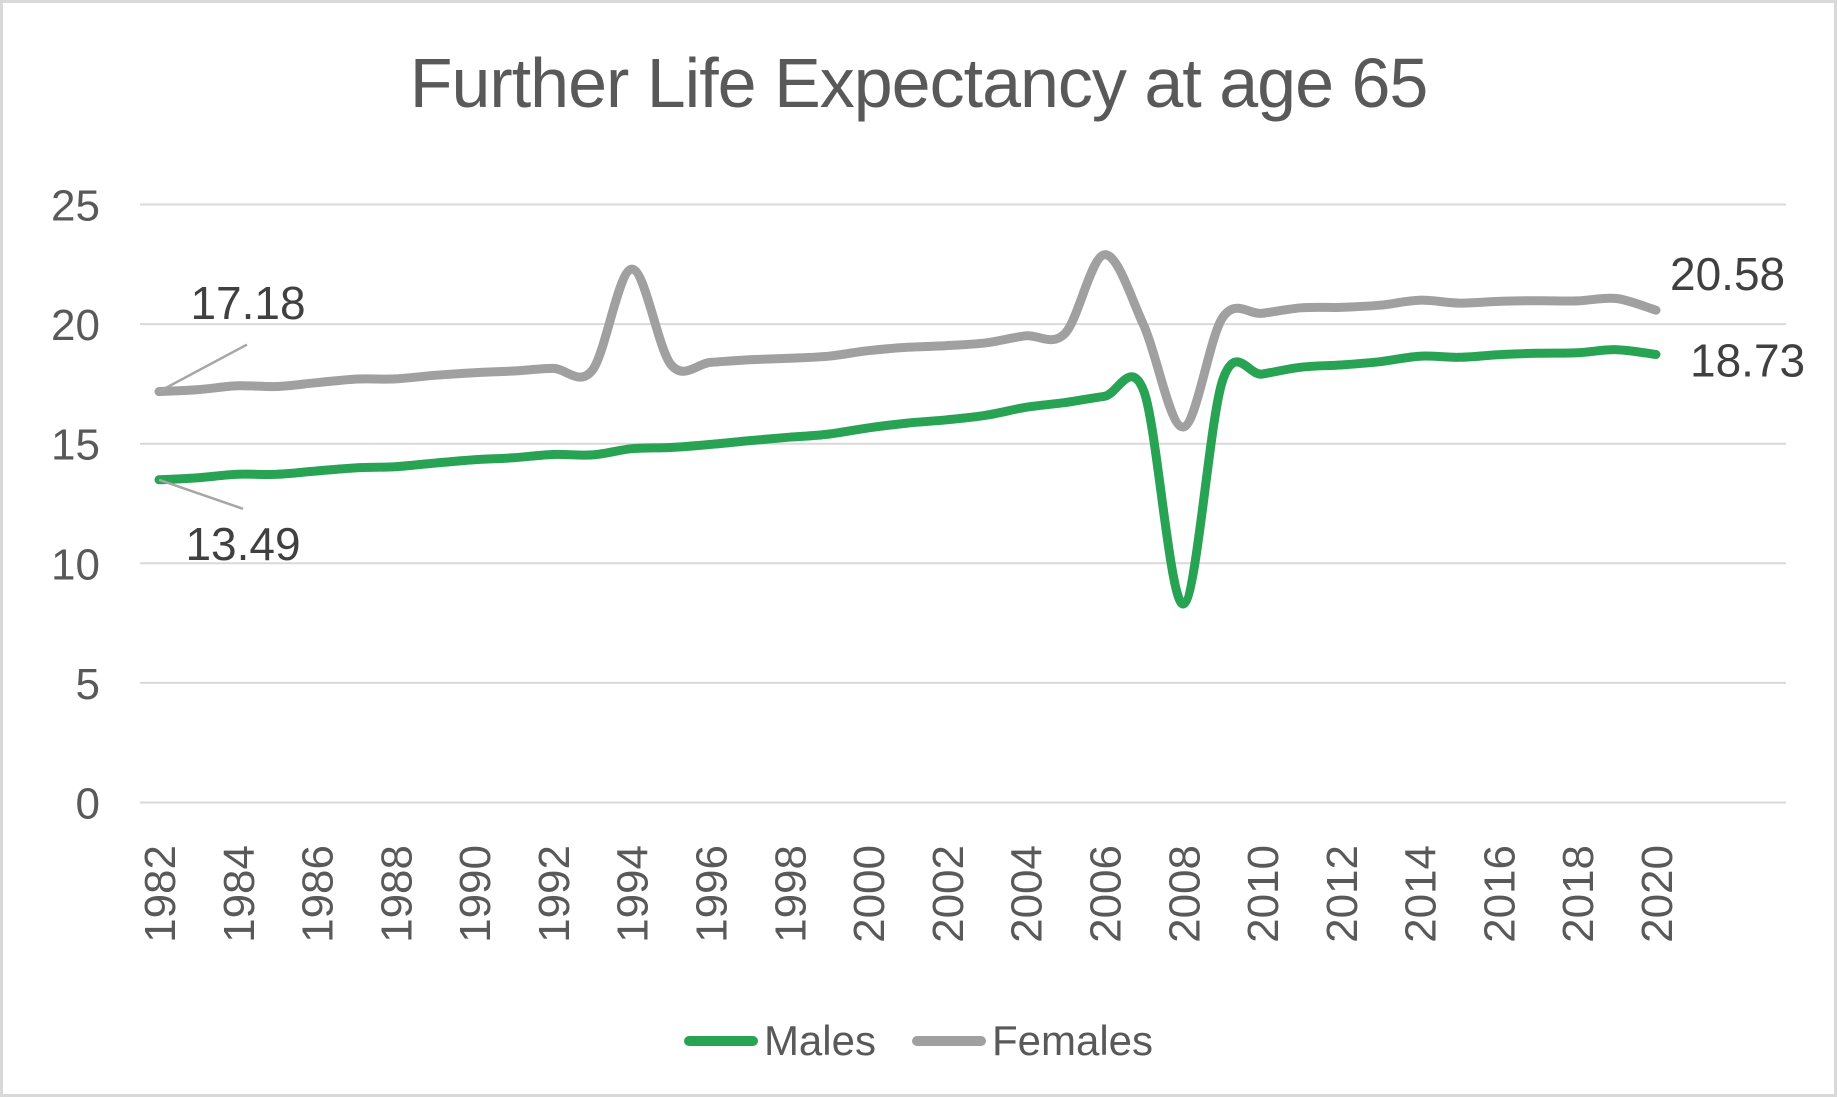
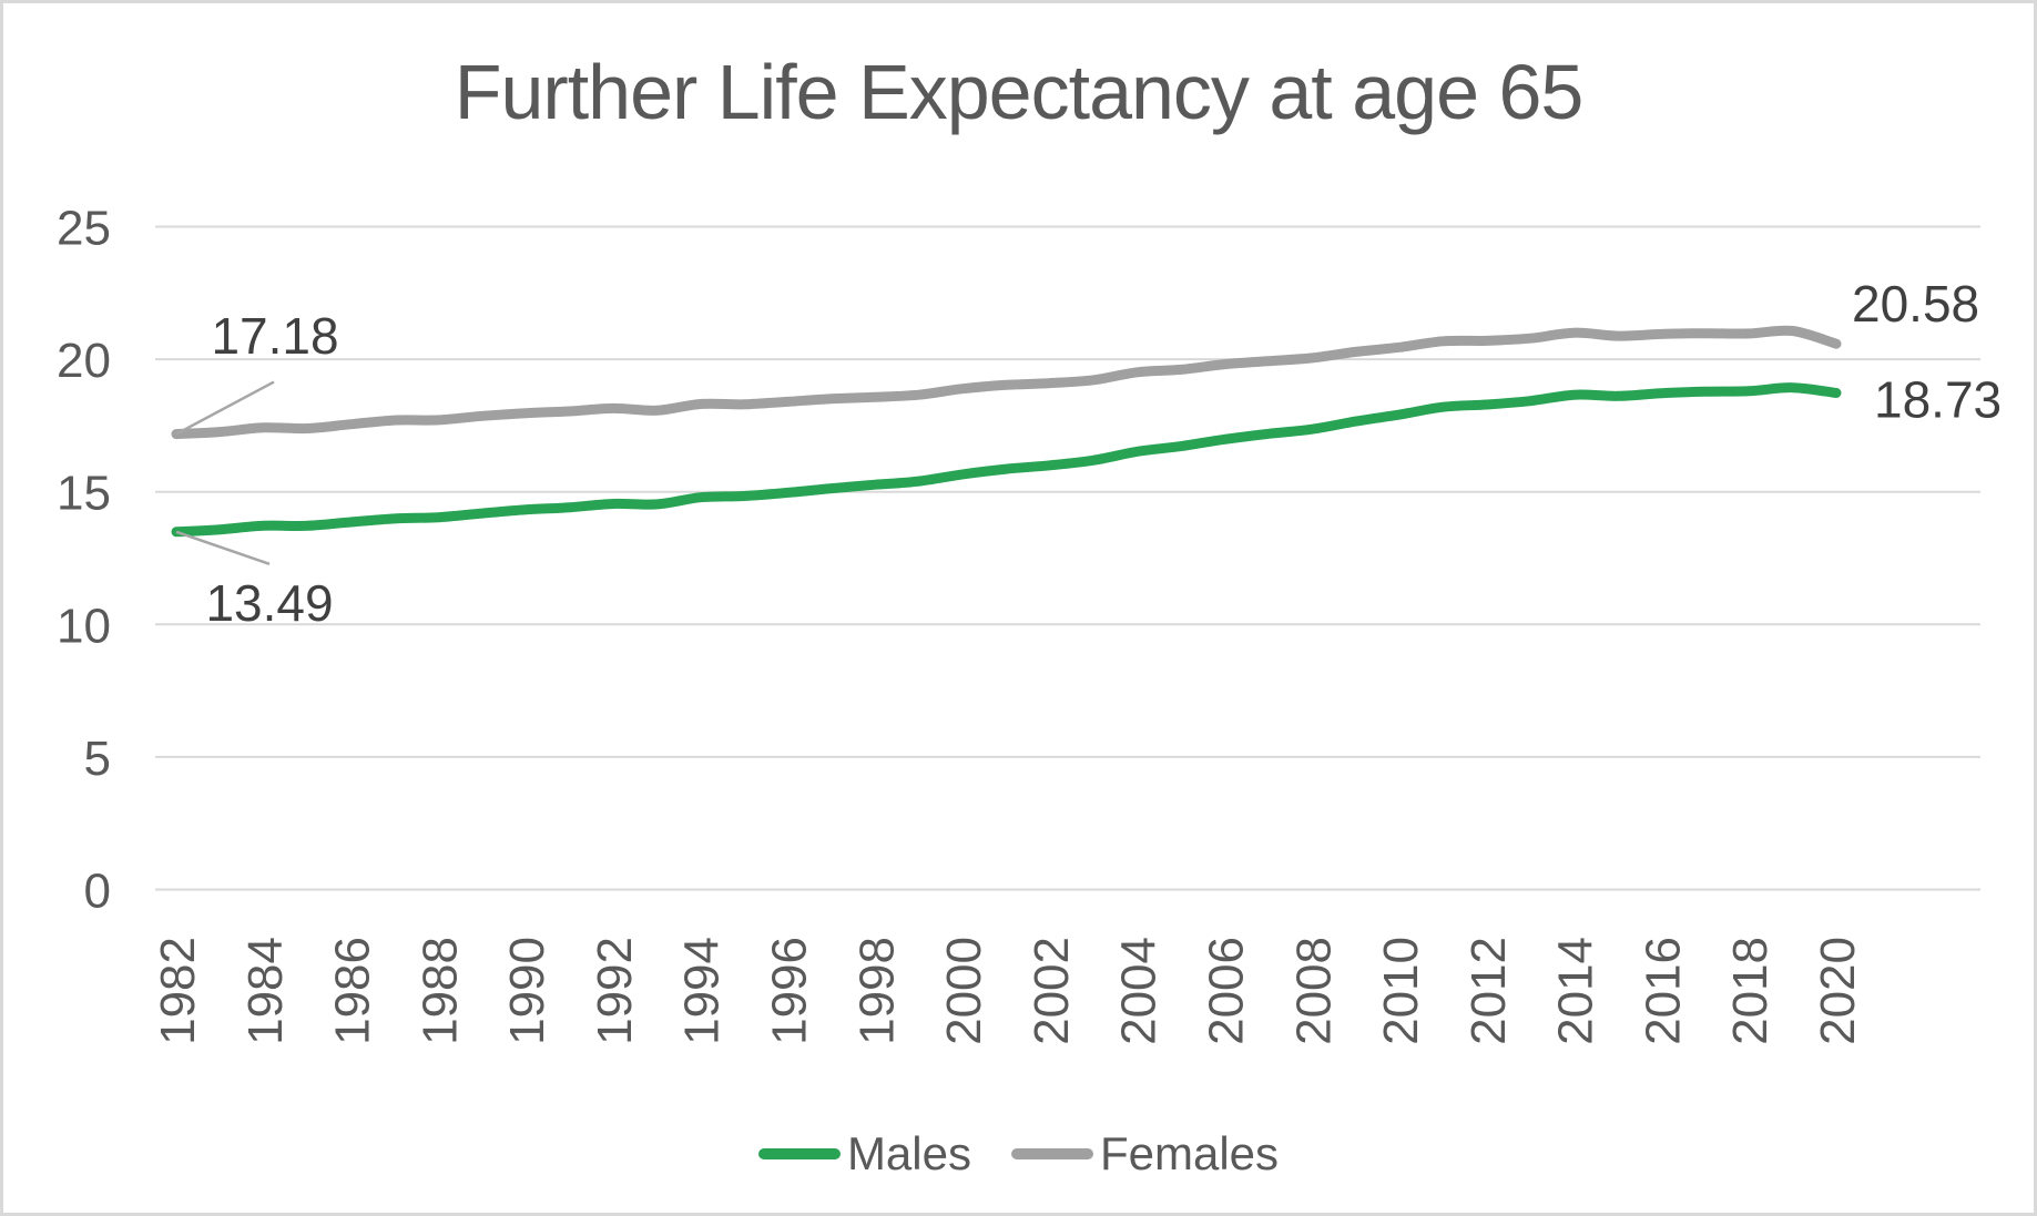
Females/1994: 22.3 -> 18.3
Females/2006: 22.9 -> 19.8
Males/2008: 8.3 -> 17.4
Females/2008: 15.7 -> 20.1
